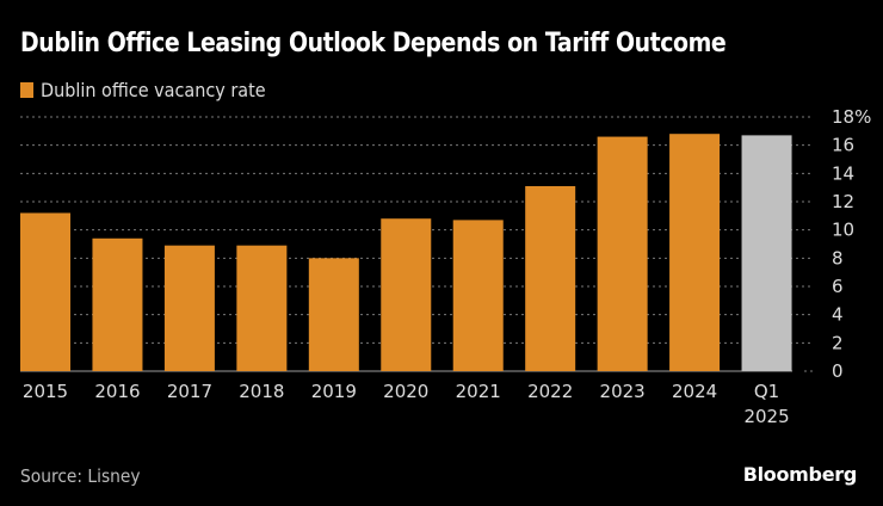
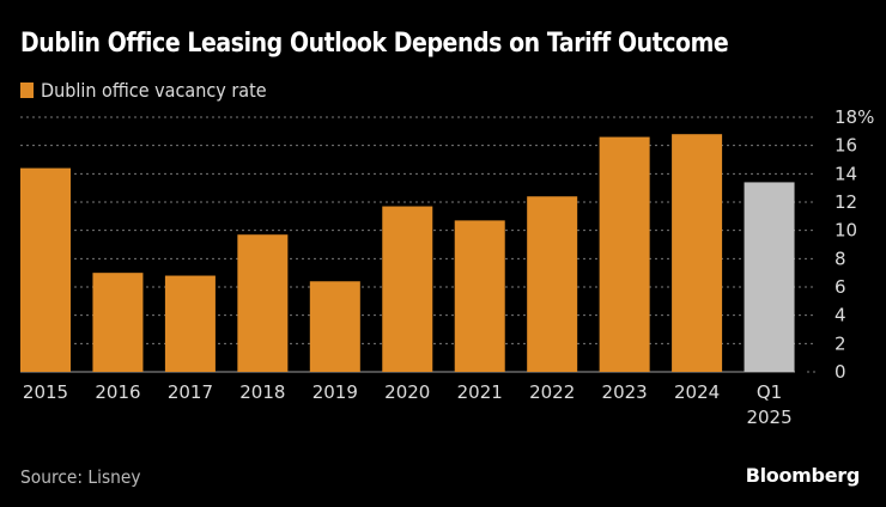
2015: 11.2% -> 14.4%
2016: 9.4% -> 7.0%
2017: 8.9% -> 6.8%
2018: 8.9% -> 9.7%
2019: 8.0% -> 6.4%
2020: 10.8% -> 11.7%
2022: 13.1% -> 12.4%
Q1 2025: 16.7% -> 13.4%
